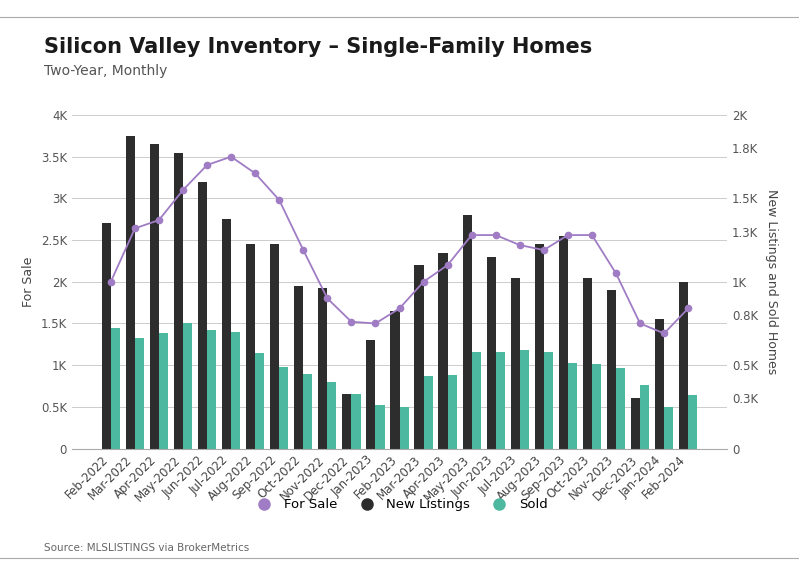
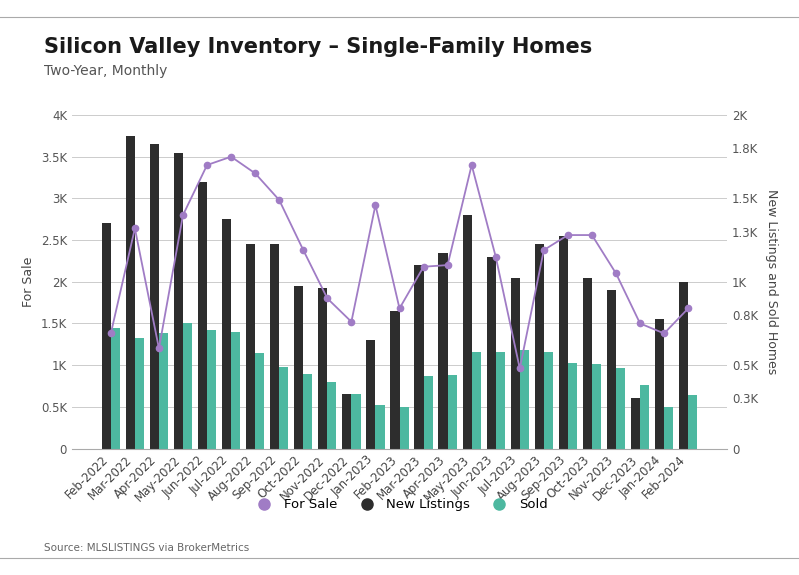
For Sale/Feb-2022: 1.00K -> 0.69K
For Sale/Apr-2022: 1.37K -> 0.60K
For Sale/May-2022: 1.55K -> 1.40K
For Sale/Jan-2023: 0.75K -> 1.46K
For Sale/Mar-2023: 1.00K -> 1.09K
For Sale/May-2023: 1.28K -> 1.70K
For Sale/Jun-2023: 1.28K -> 1.15K
For Sale/Jul-2023: 1.22K -> 0.48K
